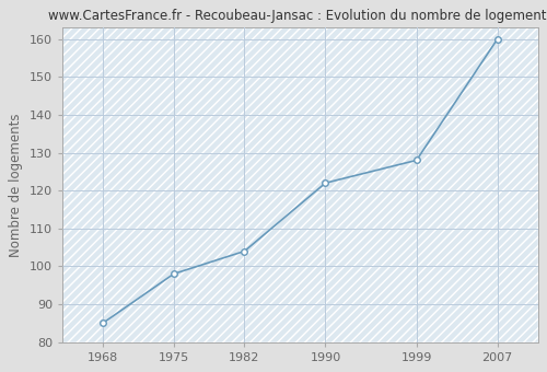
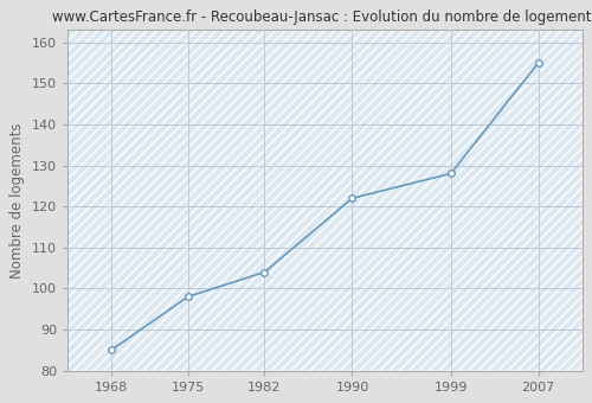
2007: 160 -> 155
